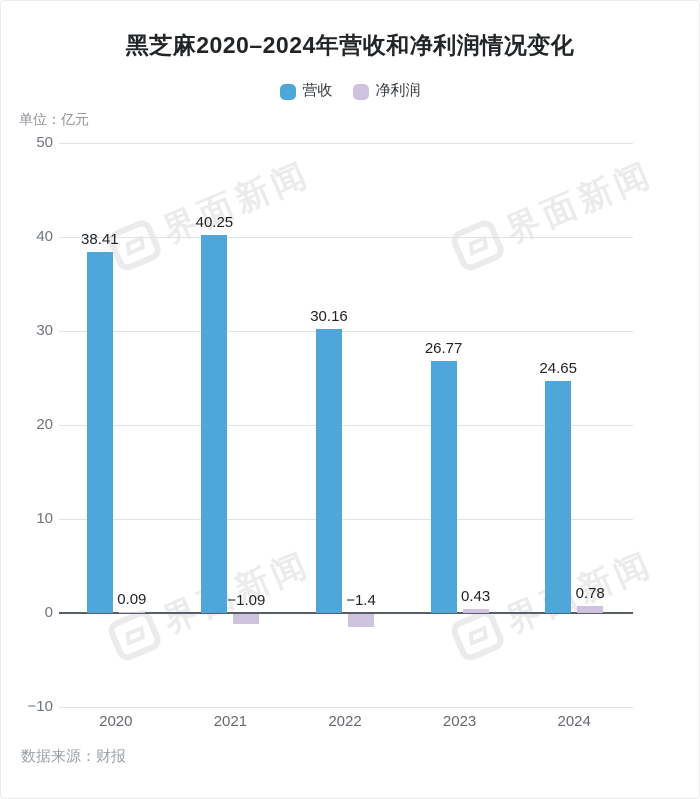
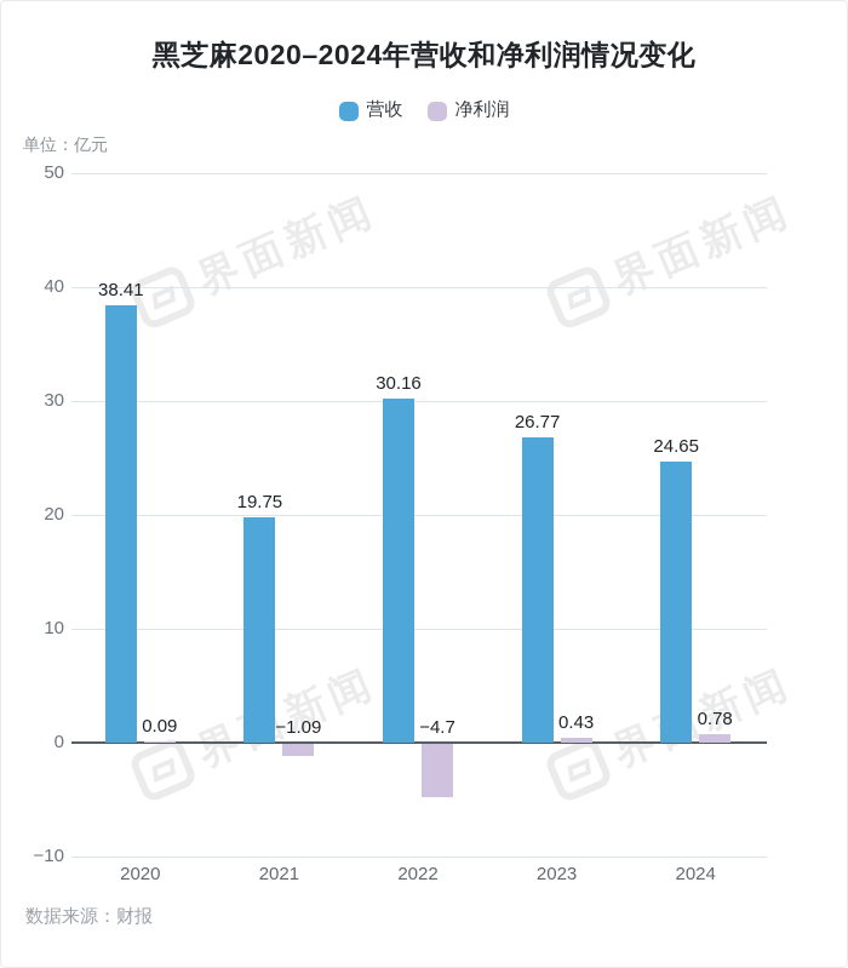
营收/2021: 40.25 -> 19.75
净利润/2022: −1.4 -> −4.7
